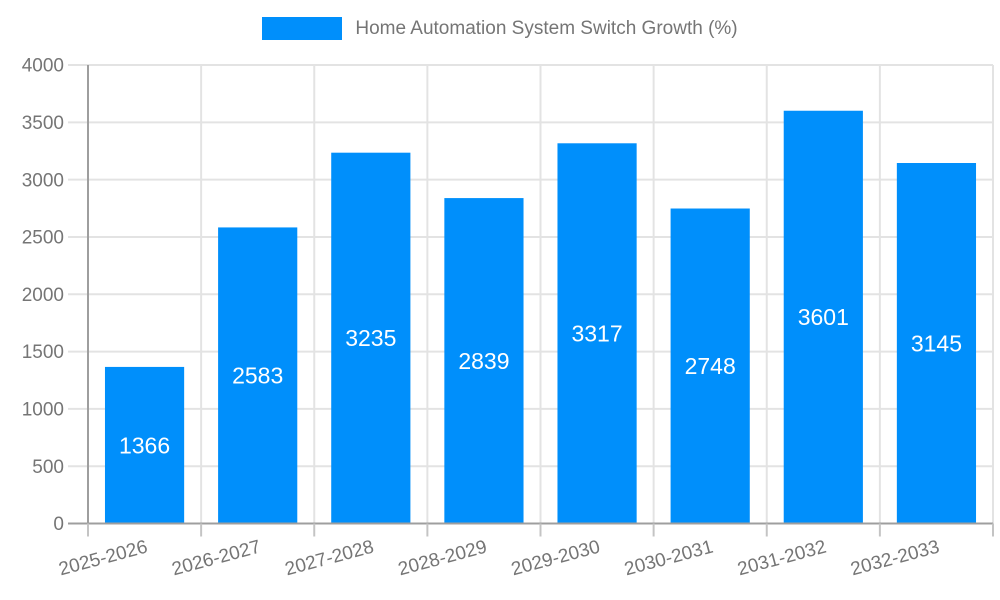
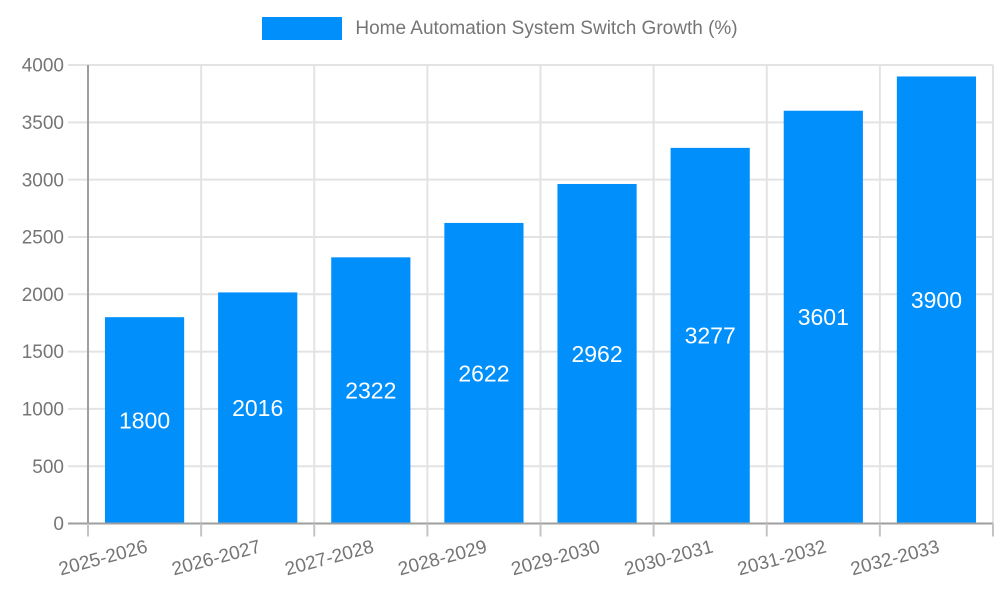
2025-2026: 1366 -> 1800
2026-2027: 2583 -> 2016
2027-2028: 3235 -> 2322
2028-2029: 2839 -> 2622
2029-2030: 3317 -> 2962
2030-2031: 2748 -> 3277
2032-2033: 3145 -> 3900
